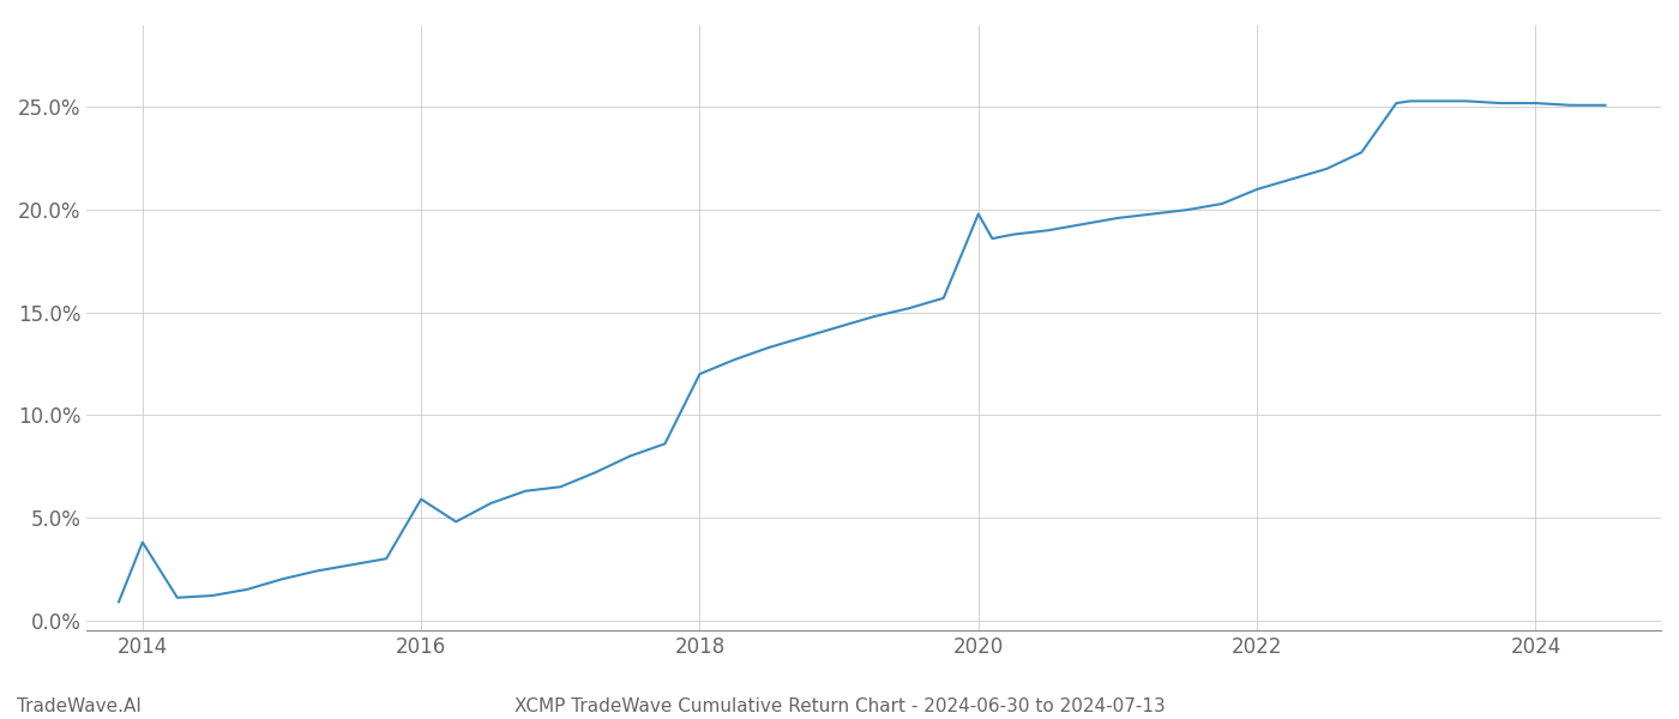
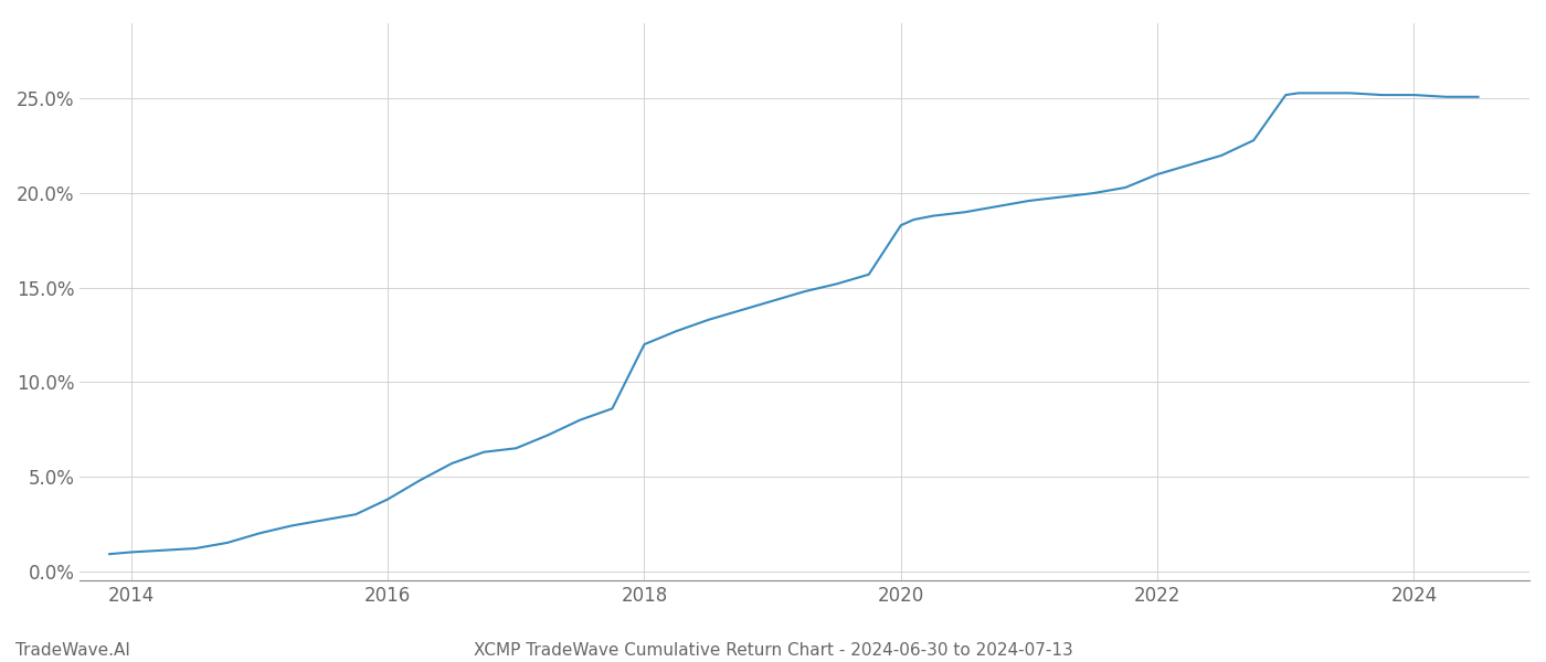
2014: 3.8% -> 1.0%
2016: 5.9% -> 3.8%
2020: 19.8% -> 18.3%
